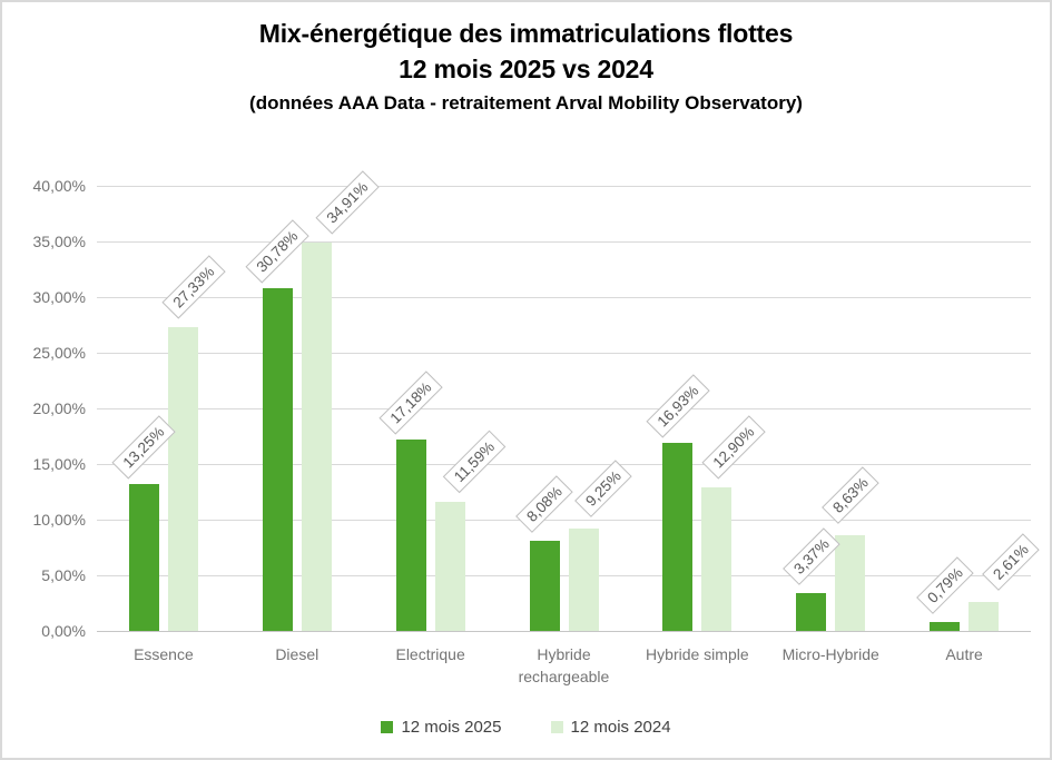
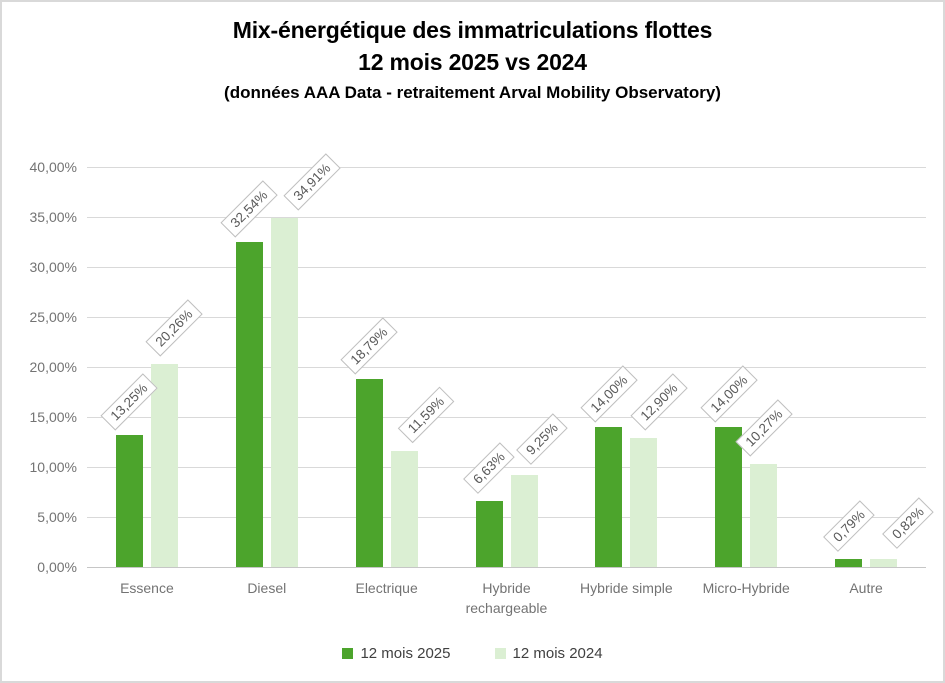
12 mois 2024/Essence: 27,33% -> 20,26%
12 mois 2025/Diesel: 30,78% -> 32,54%
12 mois 2025/Electrique: 17,18% -> 18,79%
12 mois 2025/Hybride rechargeable: 8,08% -> 6,63%
12 mois 2025/Hybride simple: 16,93% -> 14,00%
12 mois 2025/Micro-Hybride: 3,37% -> 14,00%
12 mois 2024/Micro-Hybride: 8,63% -> 10,27%
12 mois 2024/Autre: 2,61% -> 0,82%
